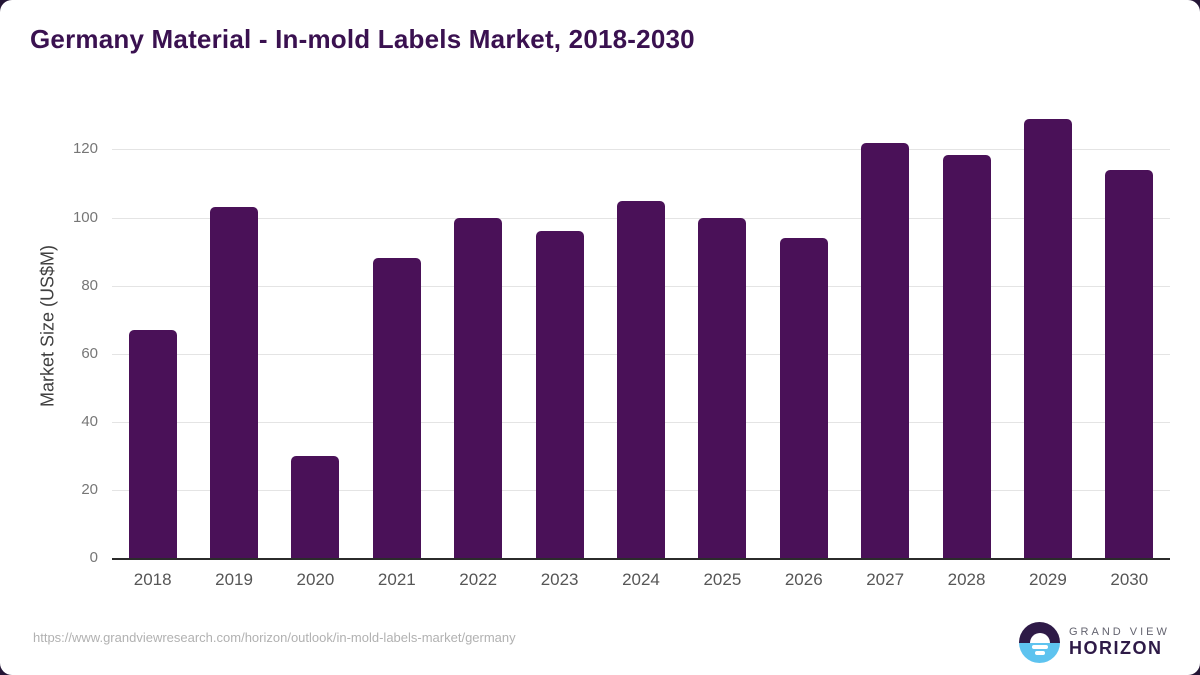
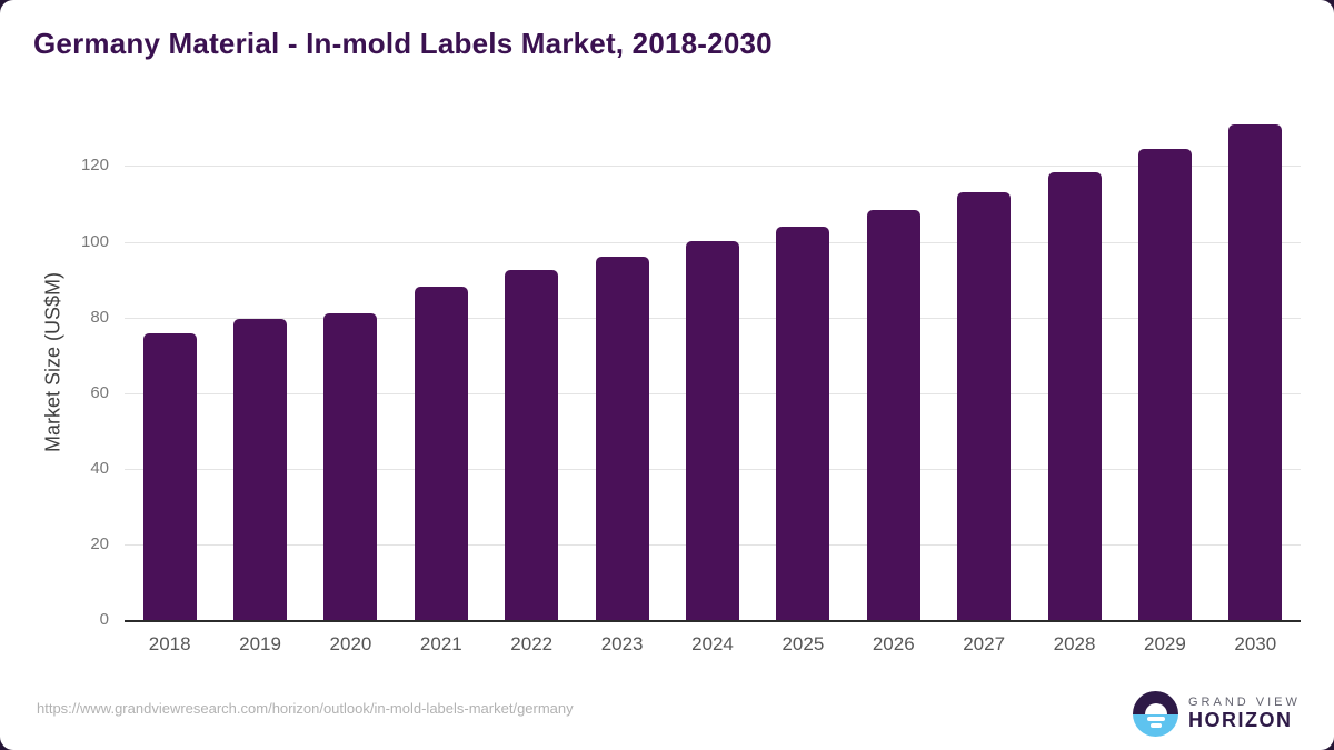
2018: 67 -> 76
2019: 103 -> 80
2020: 30 -> 81
2022: 100 -> 92
2024: 105 -> 100
2025: 100 -> 104
2026: 94 -> 108
2027: 122 -> 113
2029: 129 -> 125
2030: 114 -> 131
